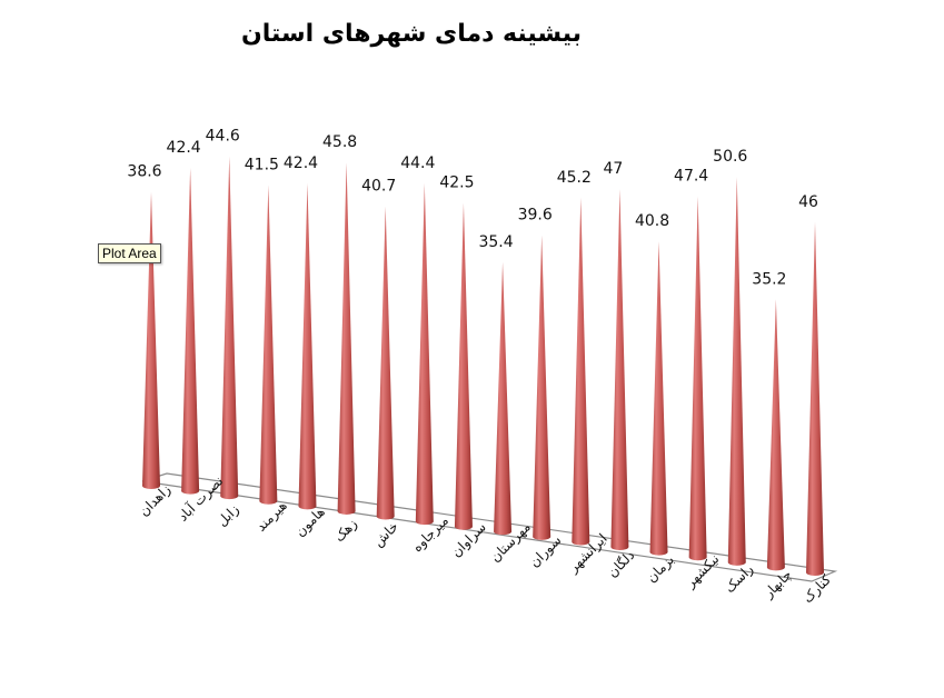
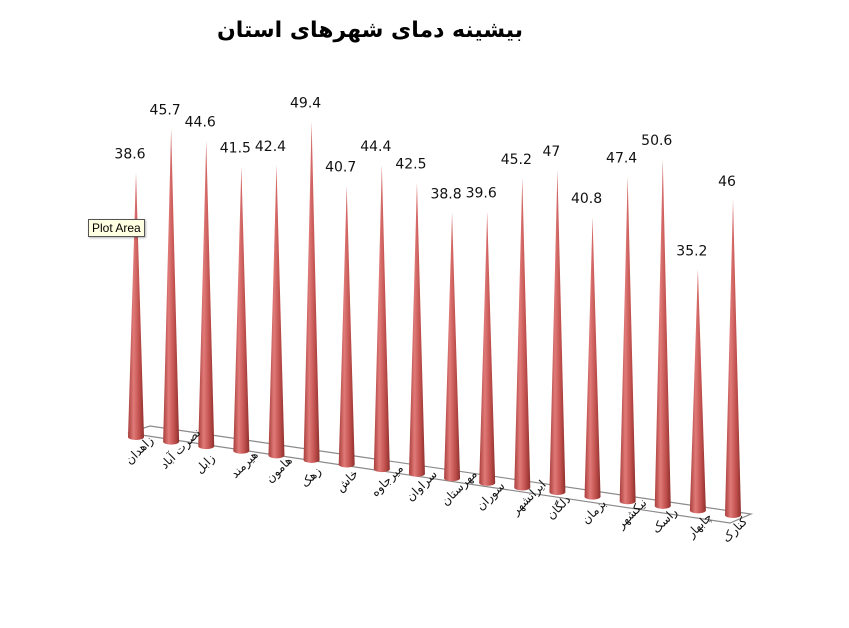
نصرت آباد: 42.4 -> 45.7
زهک: 45.8 -> 49.4
مهرستان: 35.4 -> 38.8
